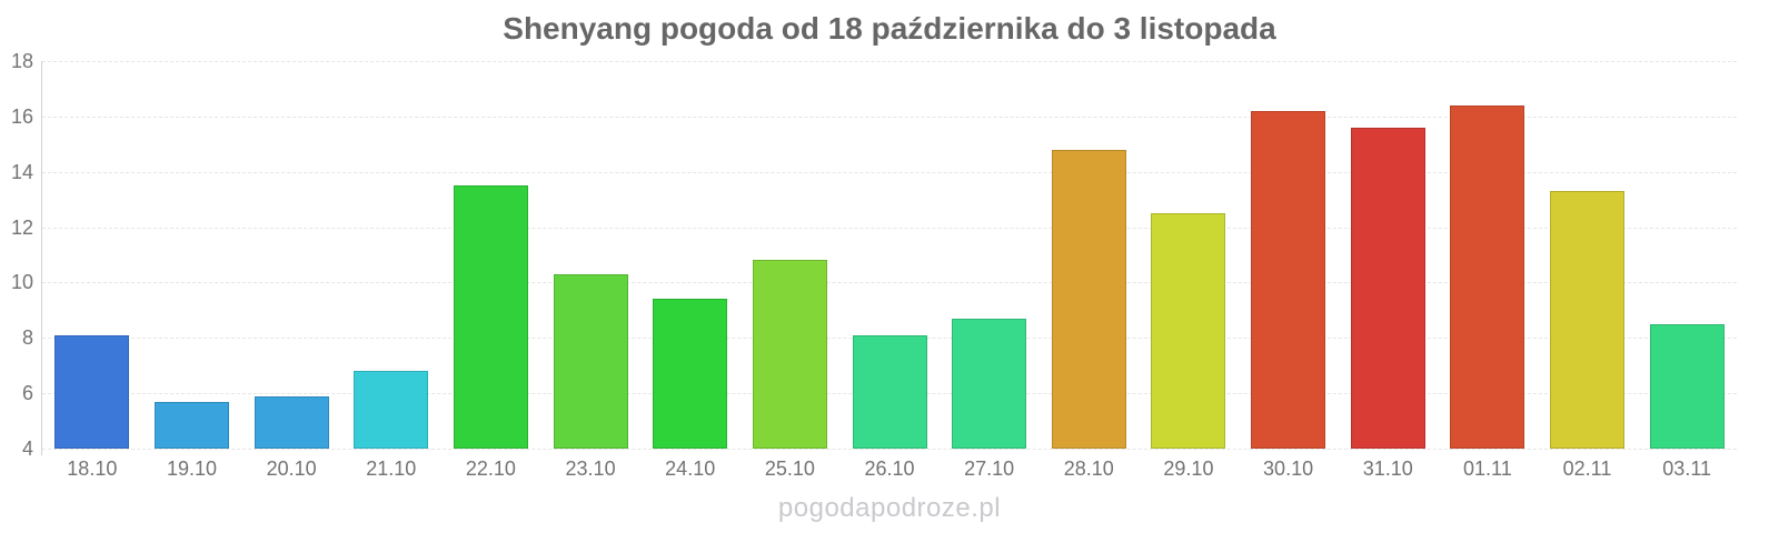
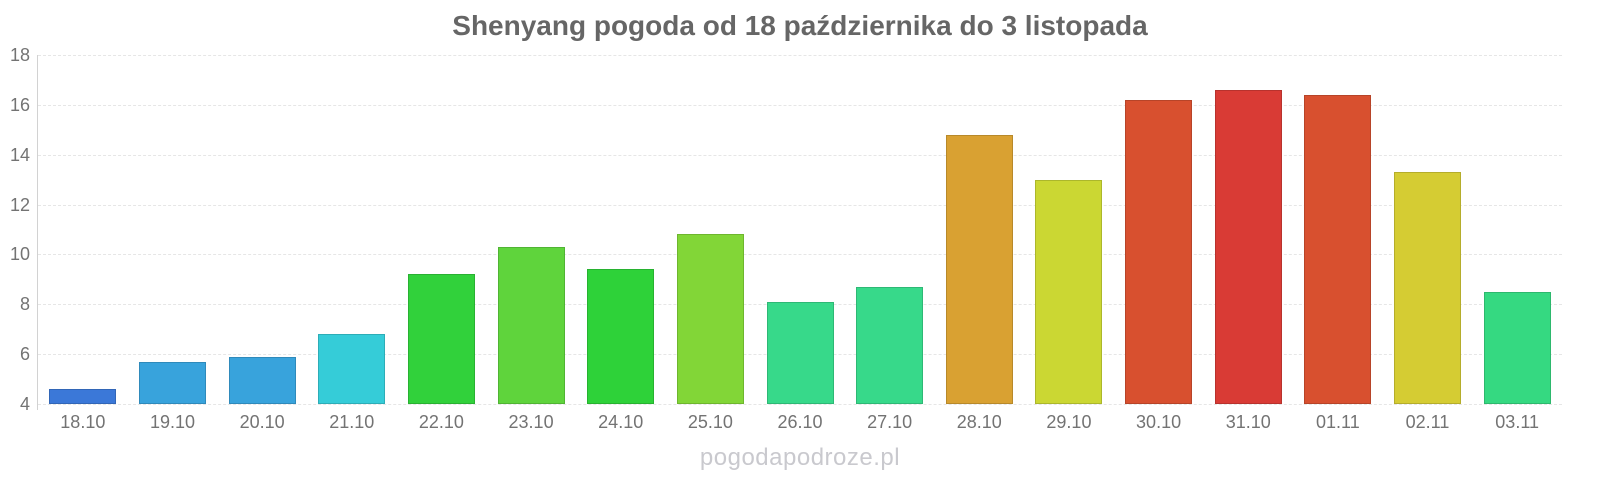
18.10: 8.1 -> 4.6
22.10: 13.5 -> 9.2
29.10: 12.5 -> 13.0
31.10: 15.6 -> 16.6
